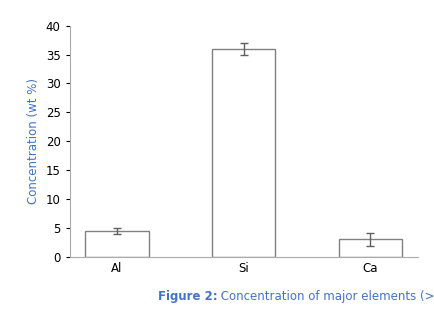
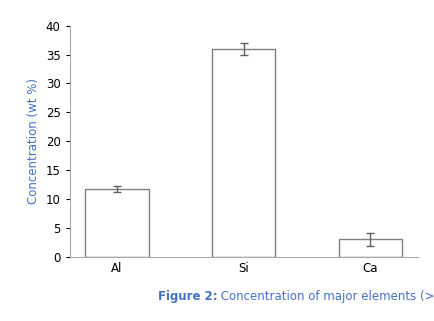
Al: 4.5 -> 11.8
